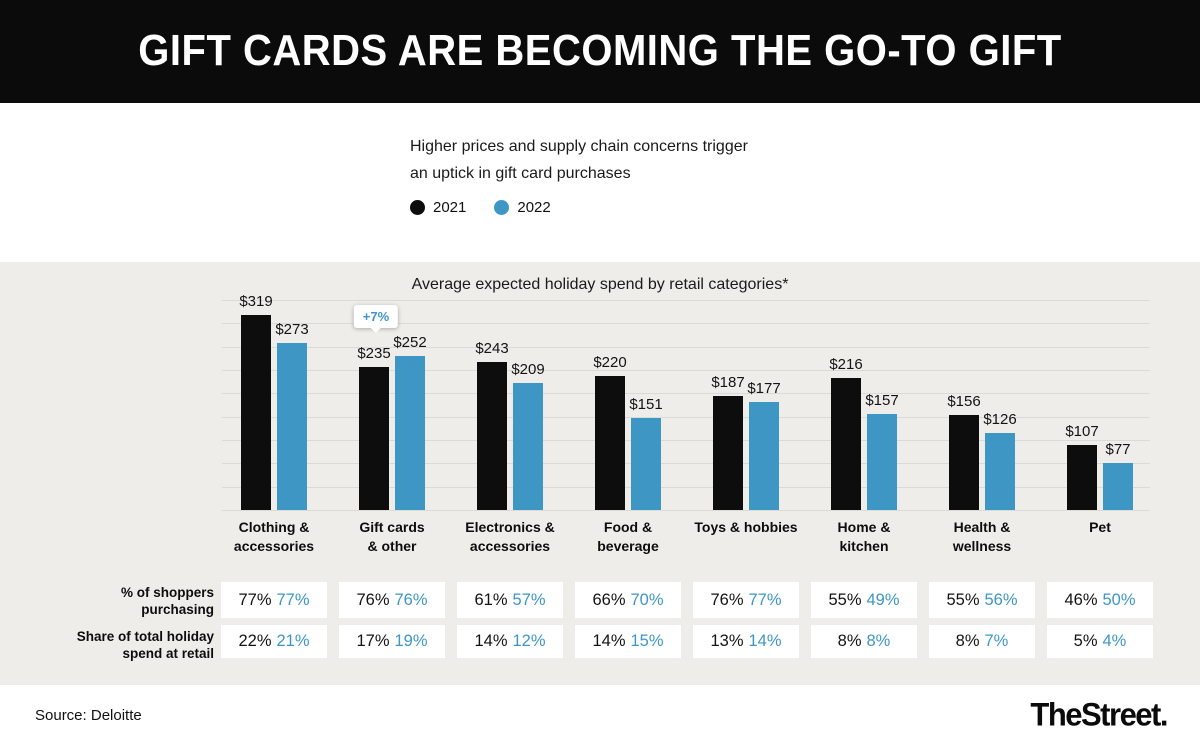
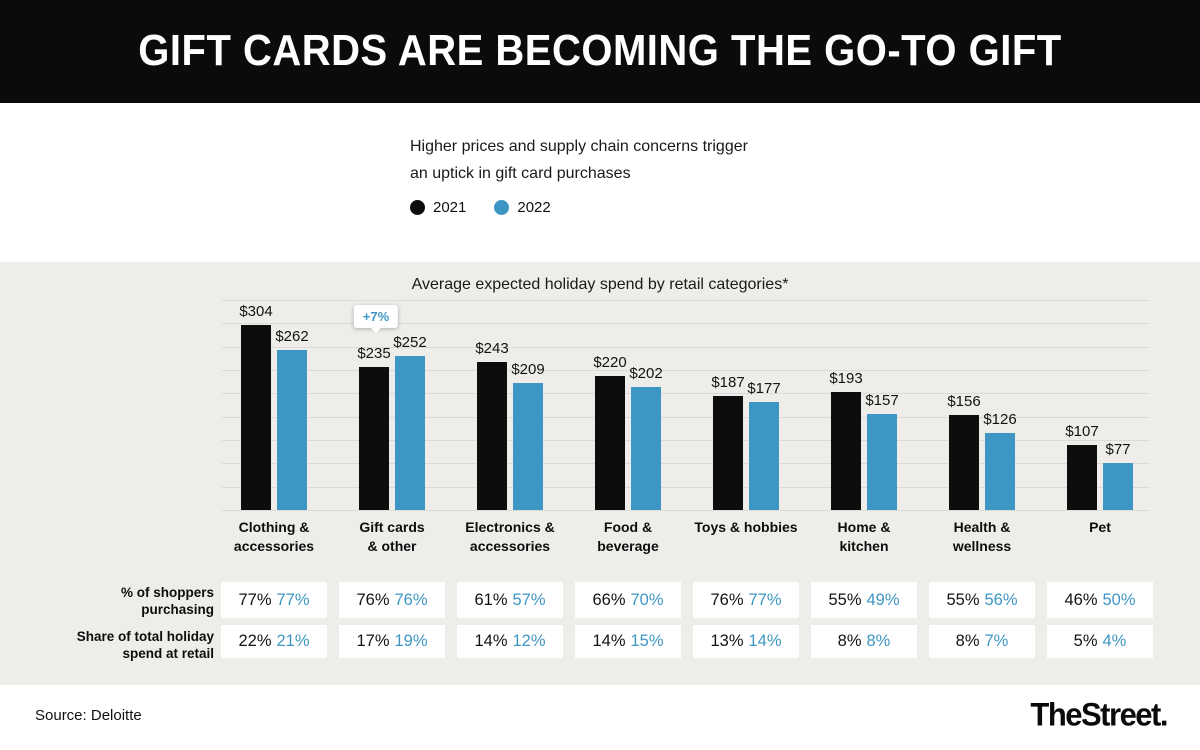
2021/Clothing & accessories: $319 -> $304
2022/Clothing & accessories: $273 -> $262
2022/Food & beverage: $151 -> $202
2021/Home & kitchen: $216 -> $193
